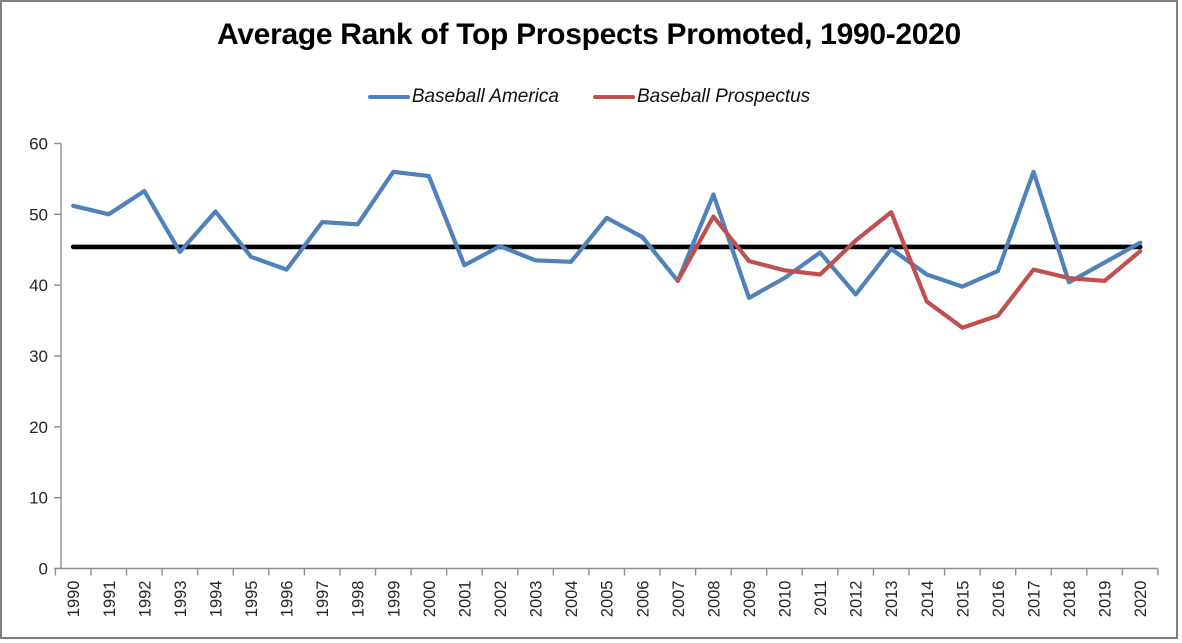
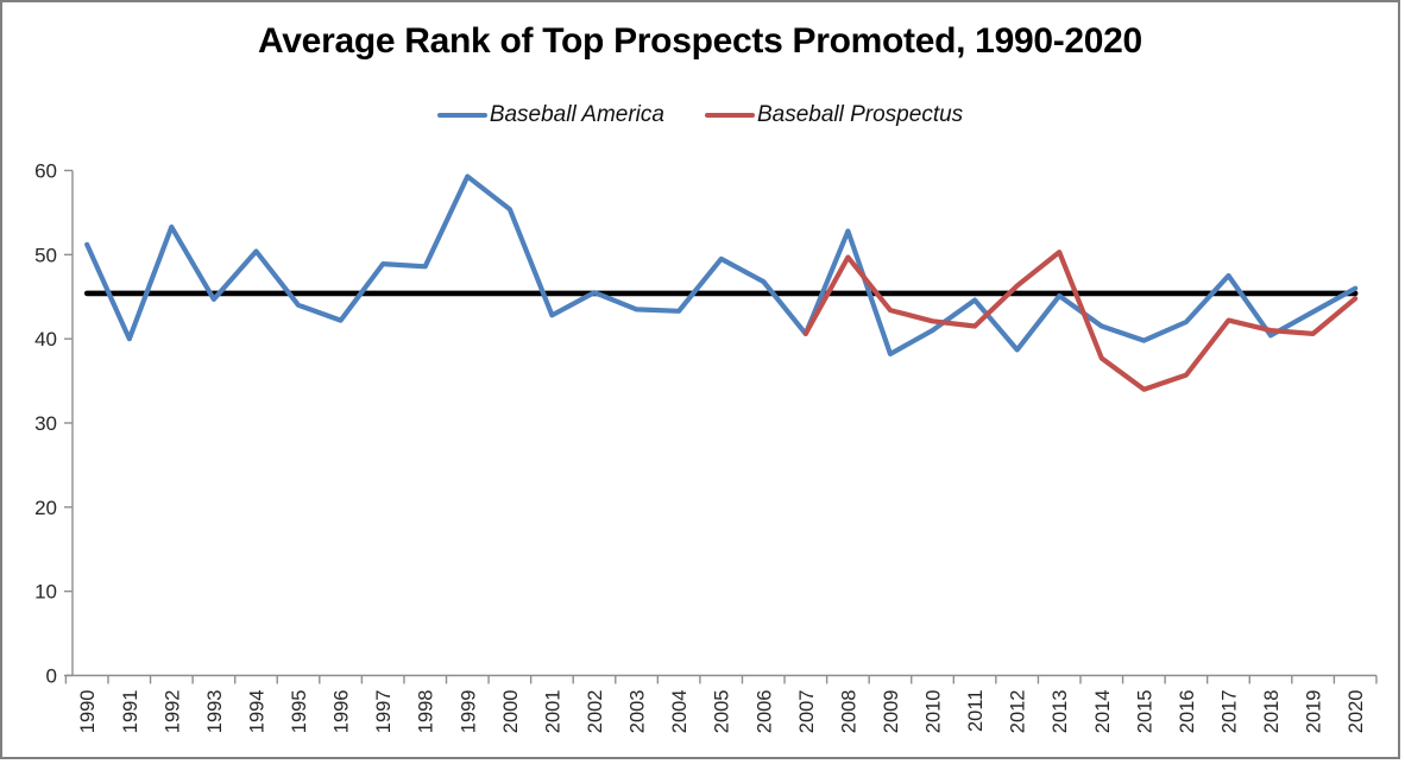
Baseball America/1991: 50 -> 40
Baseball America/1999: 56 -> 59
Baseball America/2017: 56 -> 48
